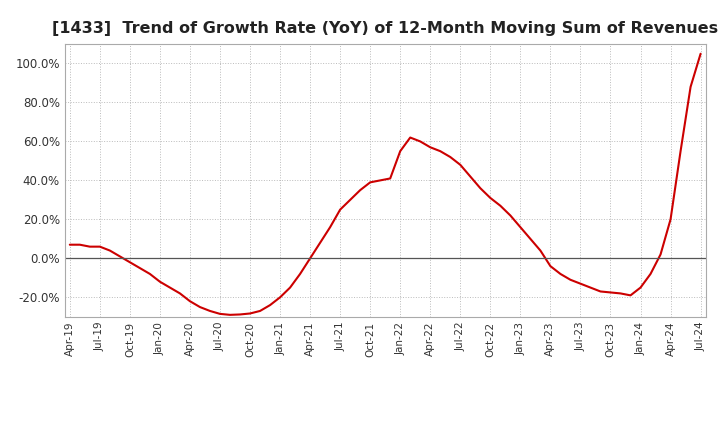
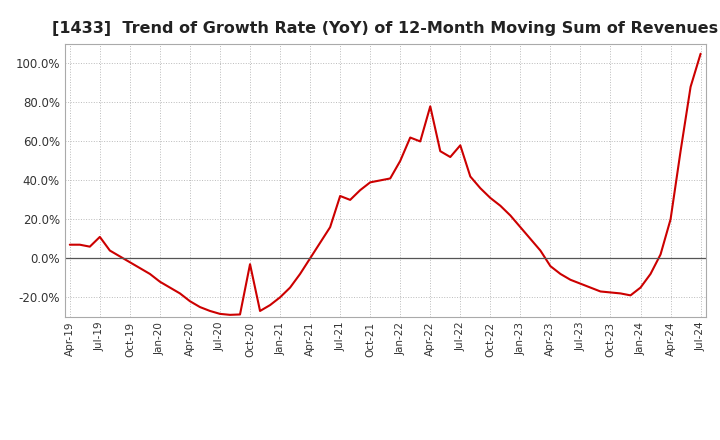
Jul-19: 6% -> 11%
Oct-20: -28% -> -3%
Jul-21: 25% -> 32%
Jan-22: 55% -> 50%
Apr-22: 57% -> 78%
Jul-22: 48% -> 58%
